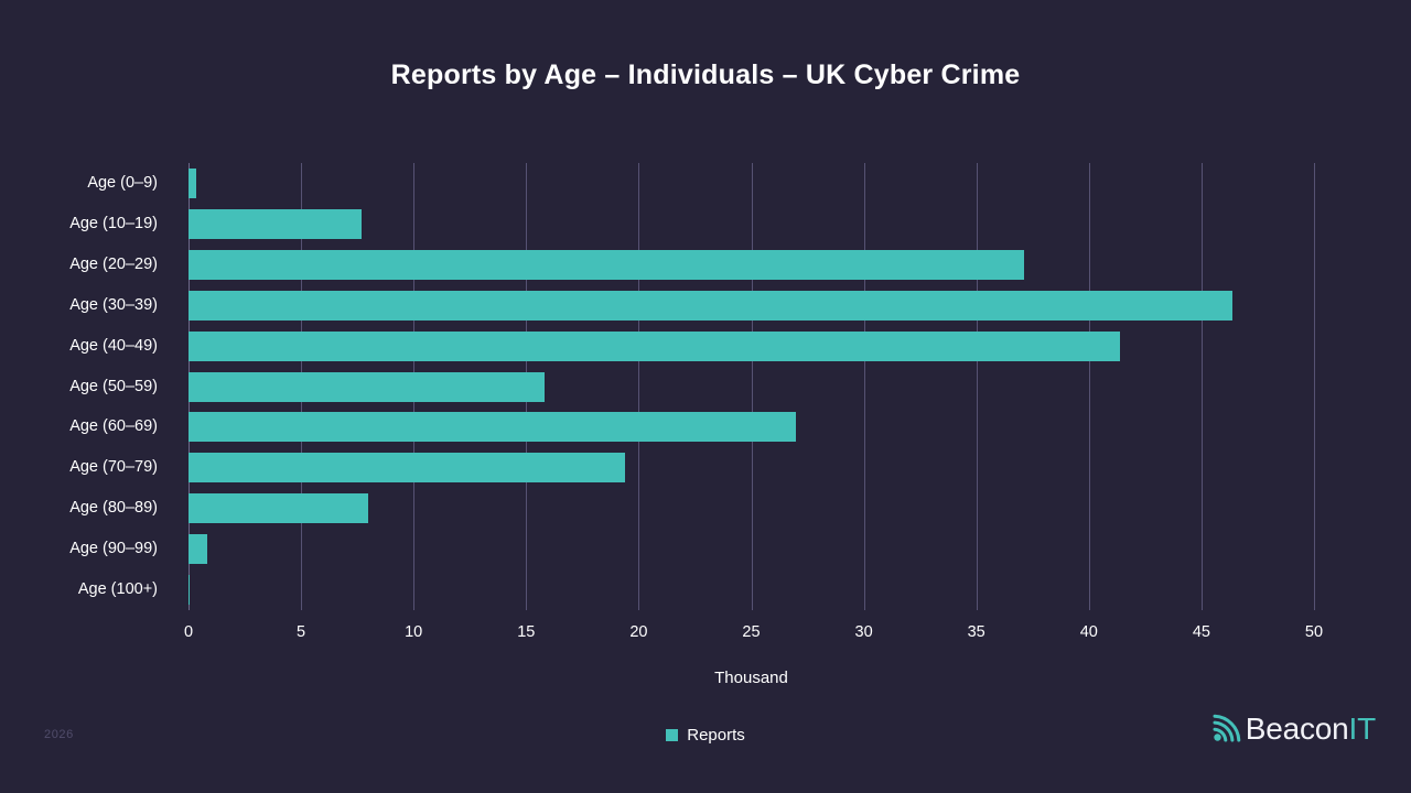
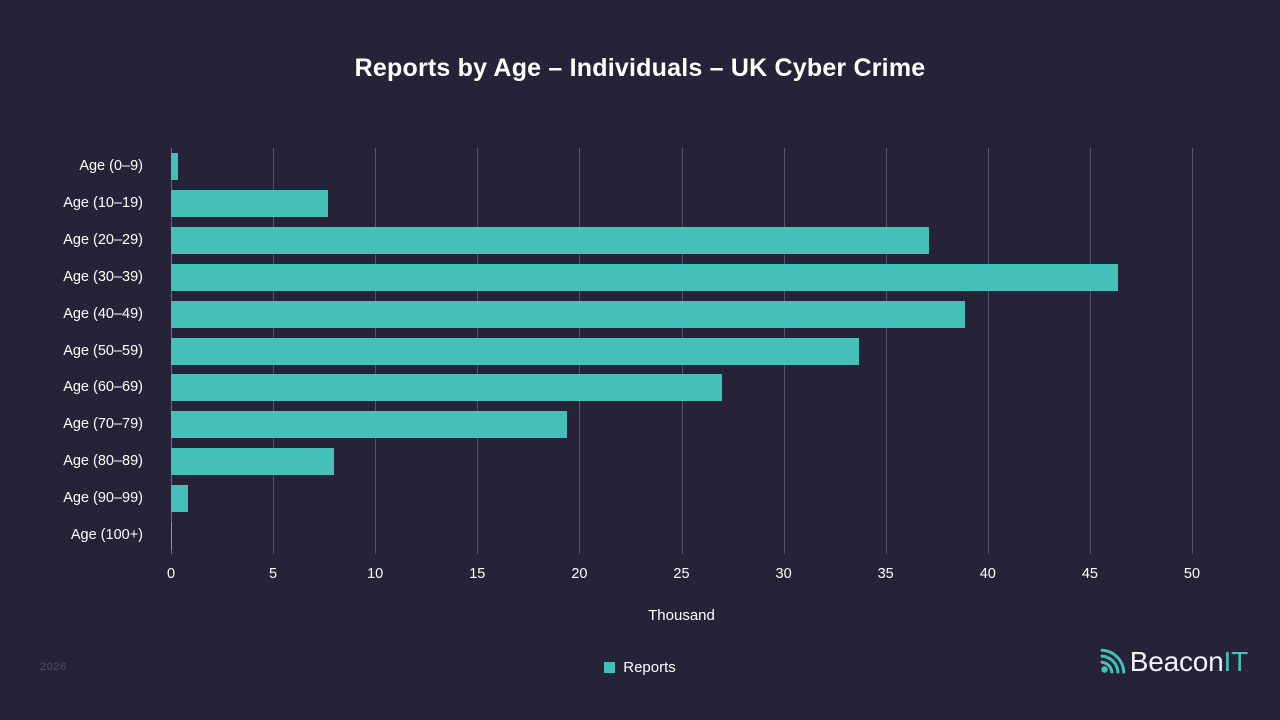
Age (40–49): 41.4 -> 38.9
Age (50–59): 15.8 -> 33.7
